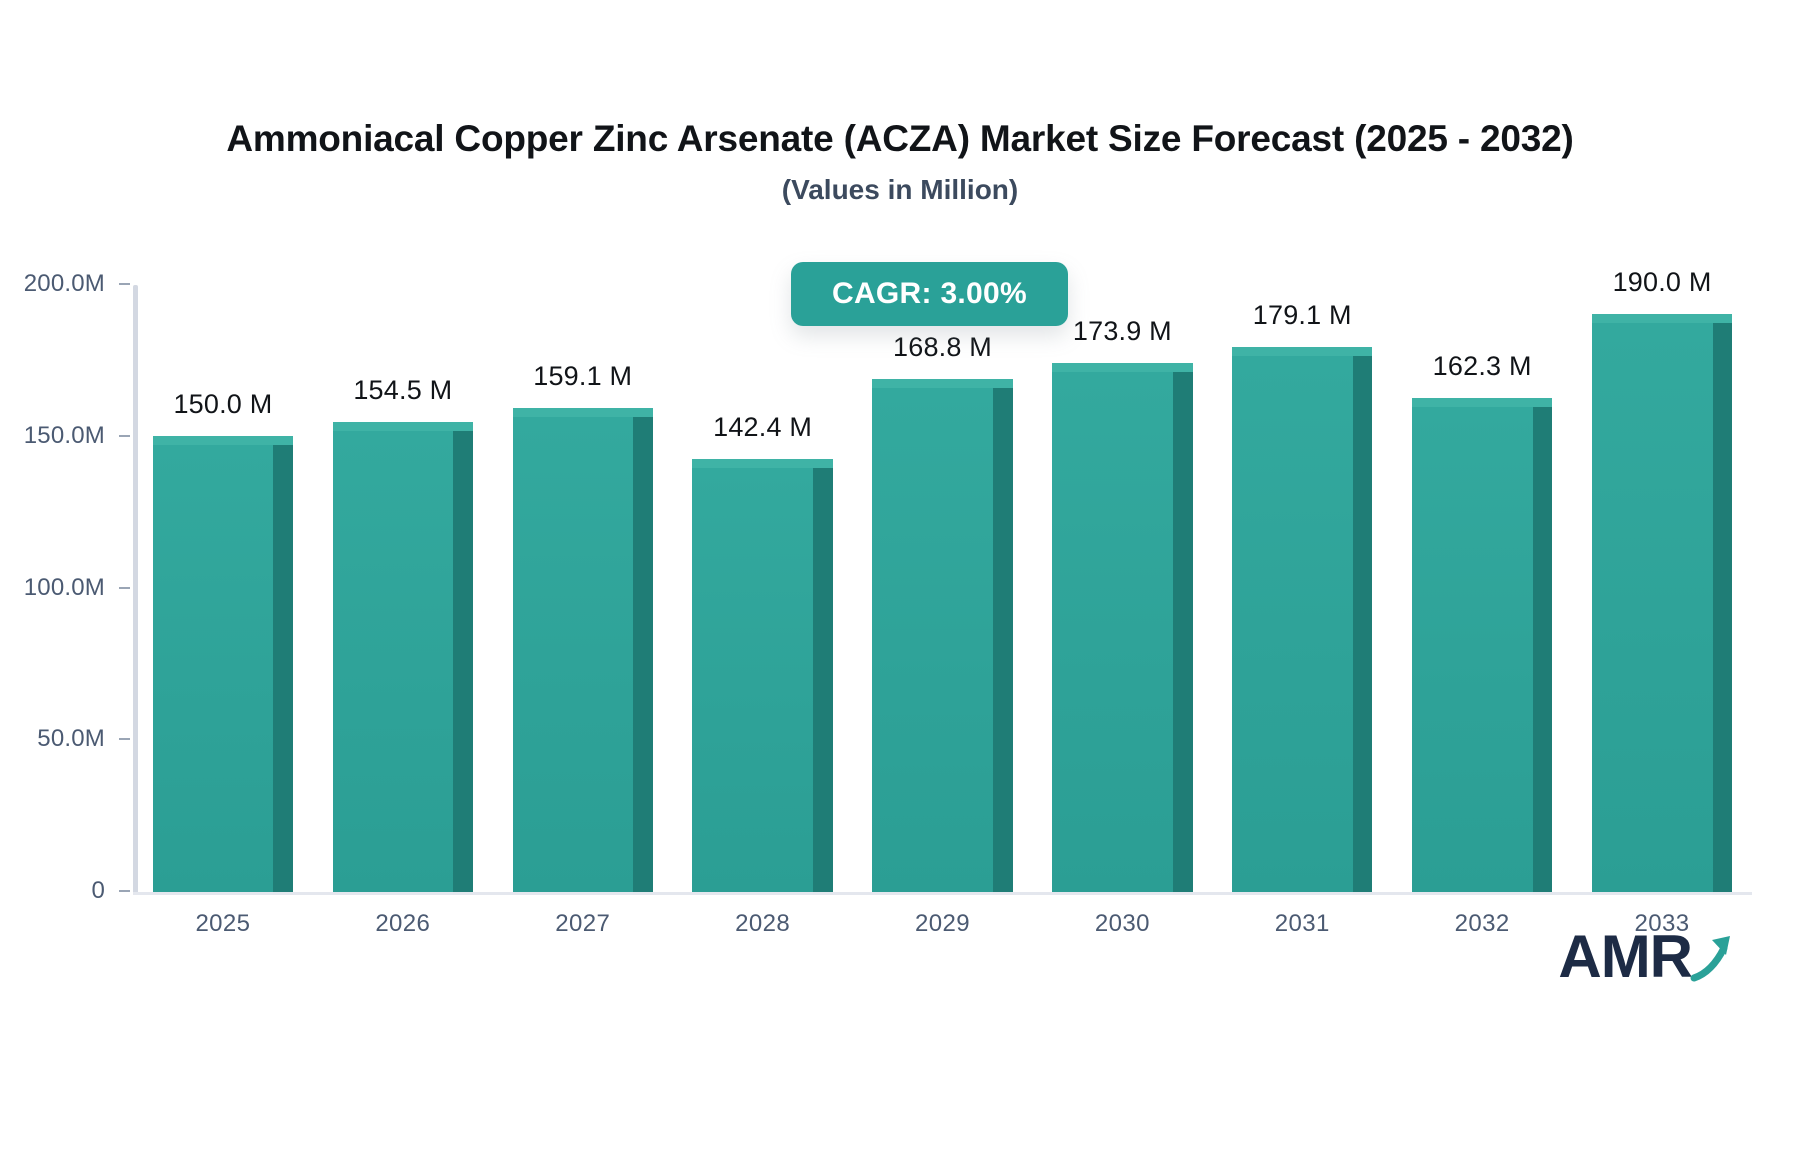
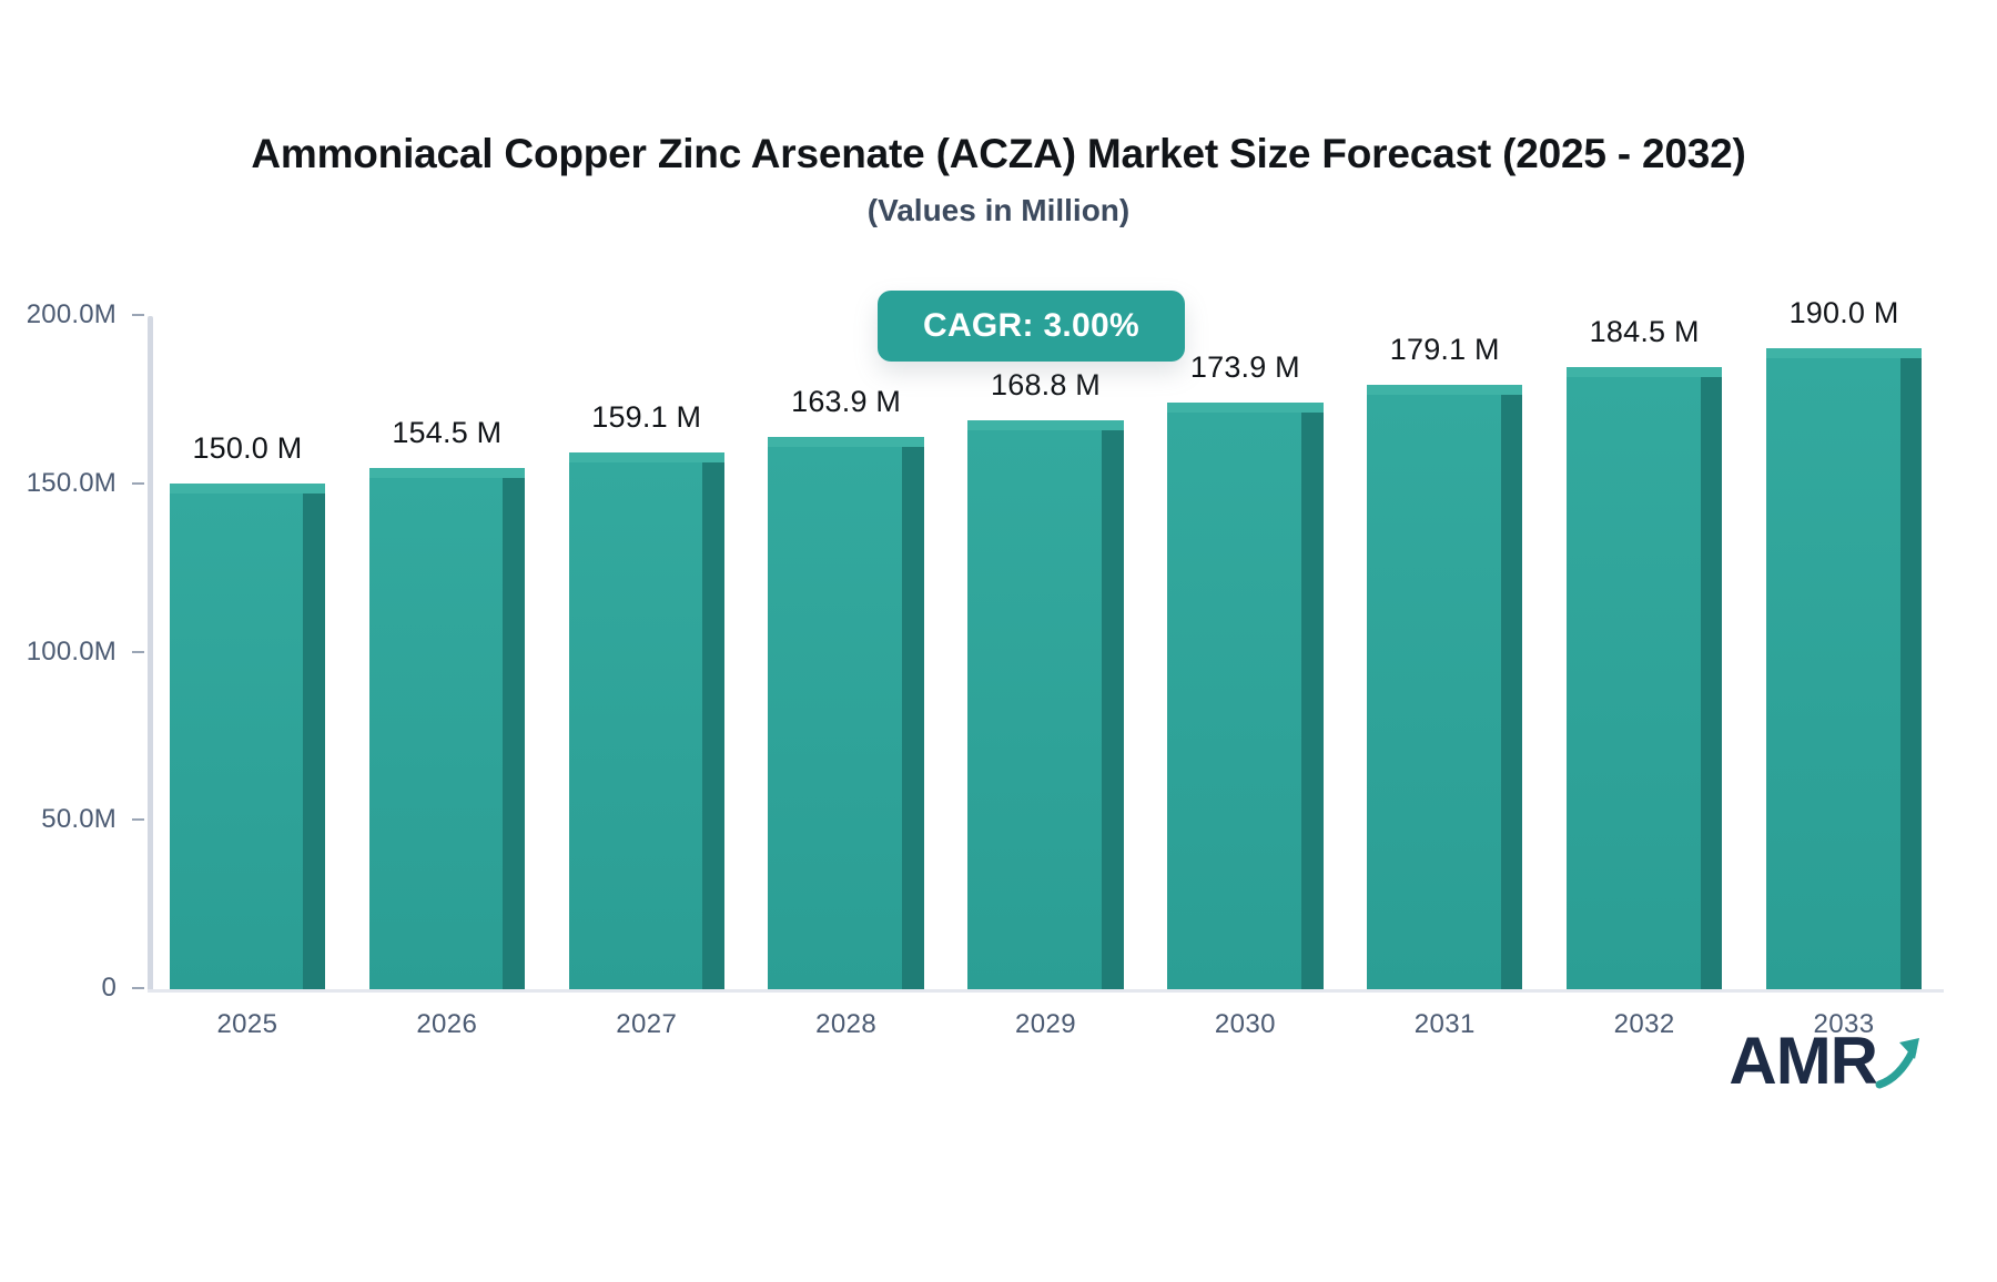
2028: 142.4 -> 163.9
2032: 162.3 -> 184.5
